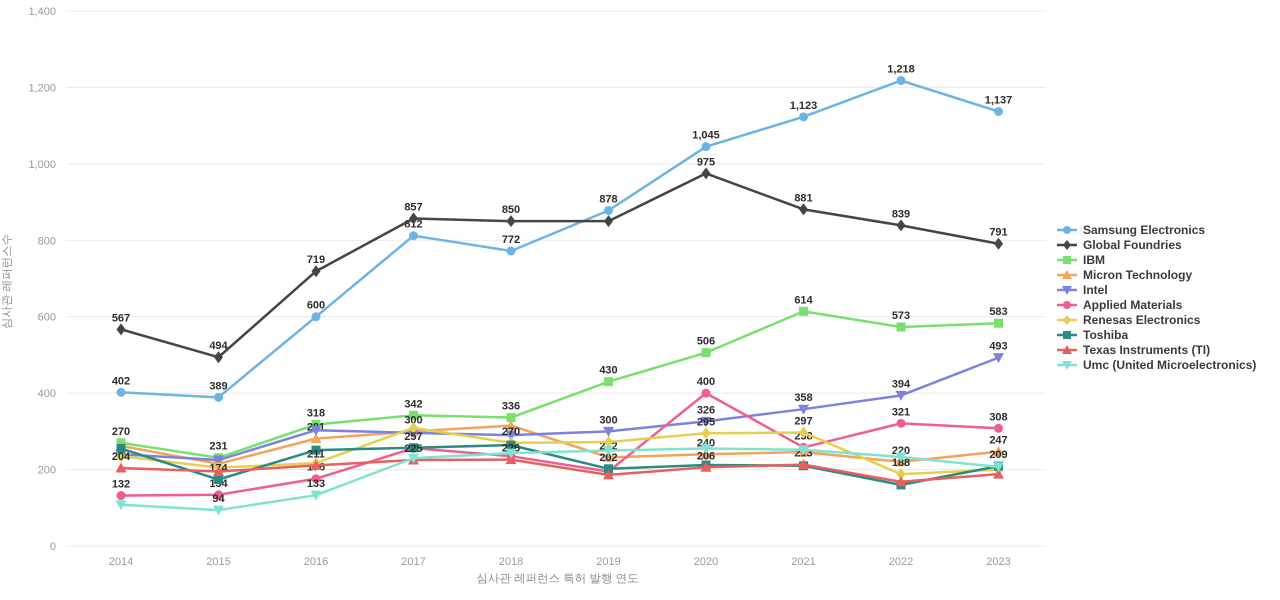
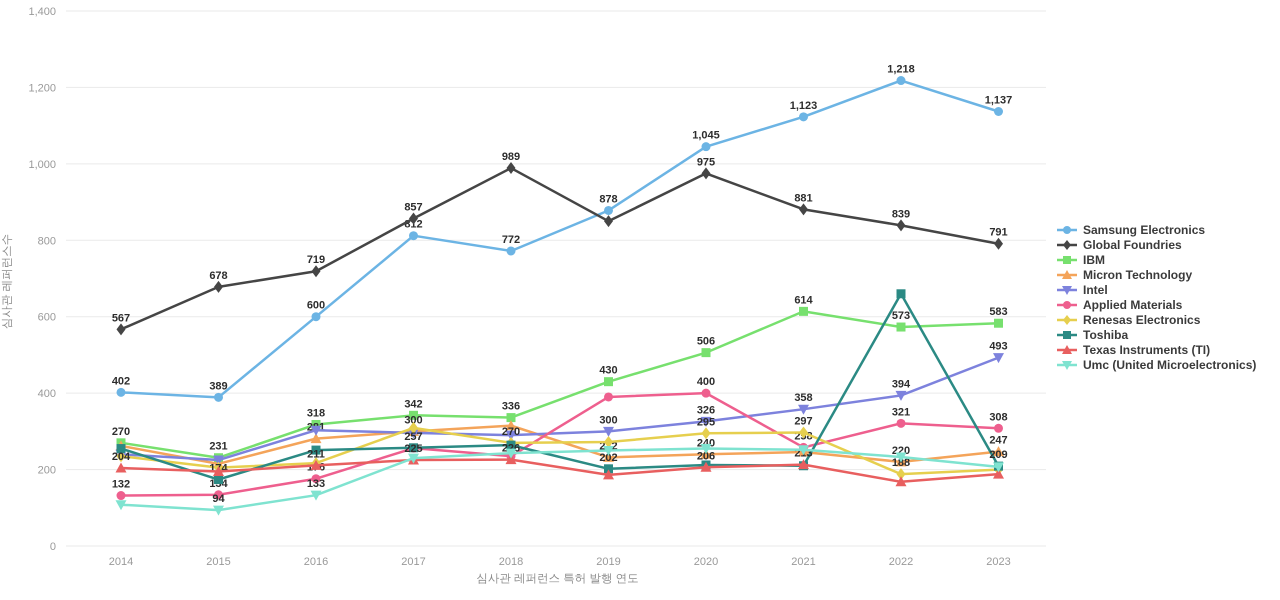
Global Foundries/2015: 494 -> 678
Global Foundries/2018: 850 -> 989
Applied Materials/2019: 200 -> 390
Toshiba/2022: 160 -> 660
